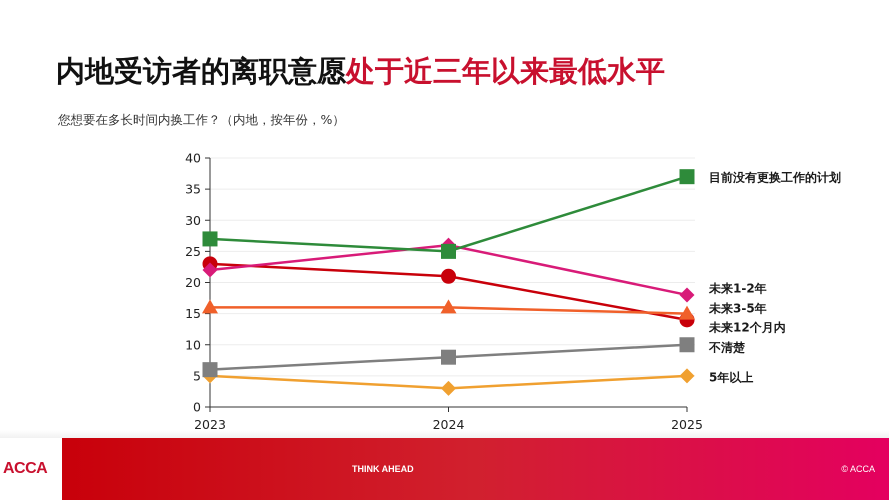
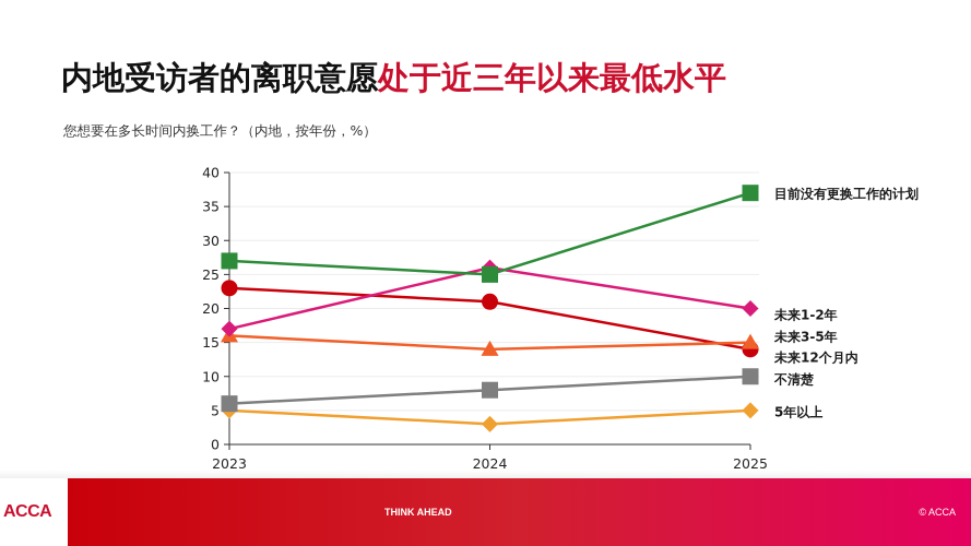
未来1-2年/2023: 22 -> 17
未来3-5年/2024: 16 -> 14
未来1-2年/2025: 18 -> 20
